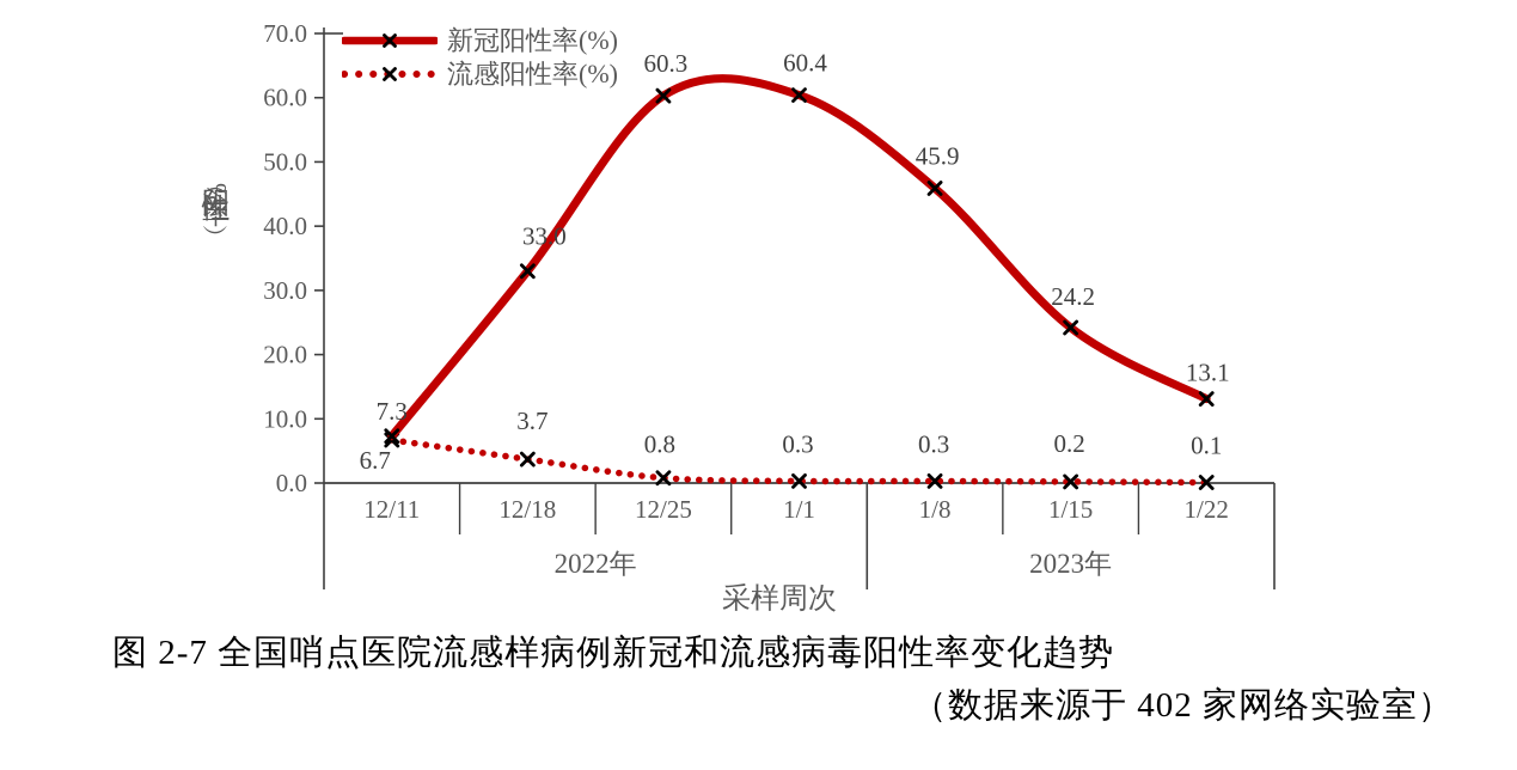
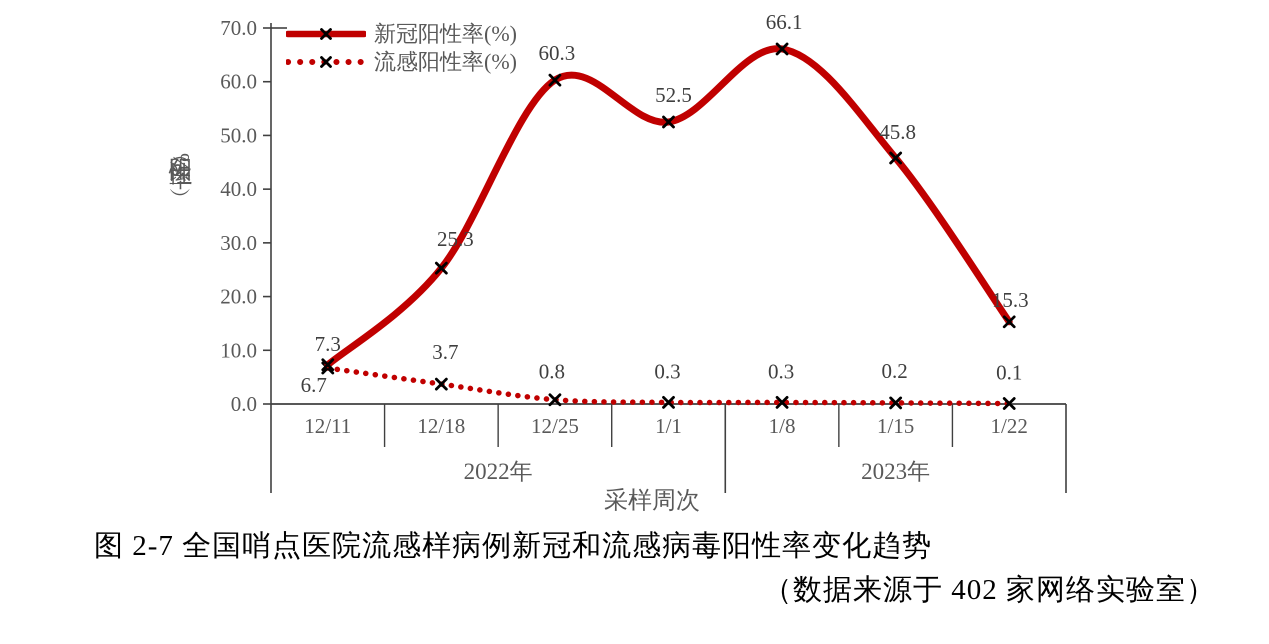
新冠阳性率(%)/12/18: 33.0 -> 25.3
新冠阳性率(%)/1/1: 60.4 -> 52.5
新冠阳性率(%)/1/8: 45.9 -> 66.1
新冠阳性率(%)/1/15: 24.2 -> 45.8
新冠阳性率(%)/1/22: 13.1 -> 15.3
